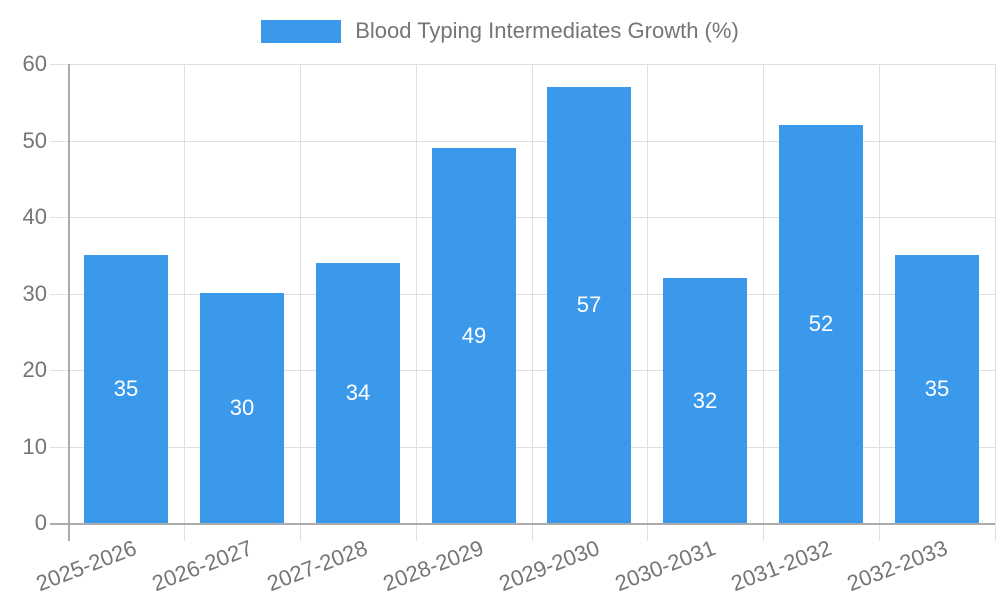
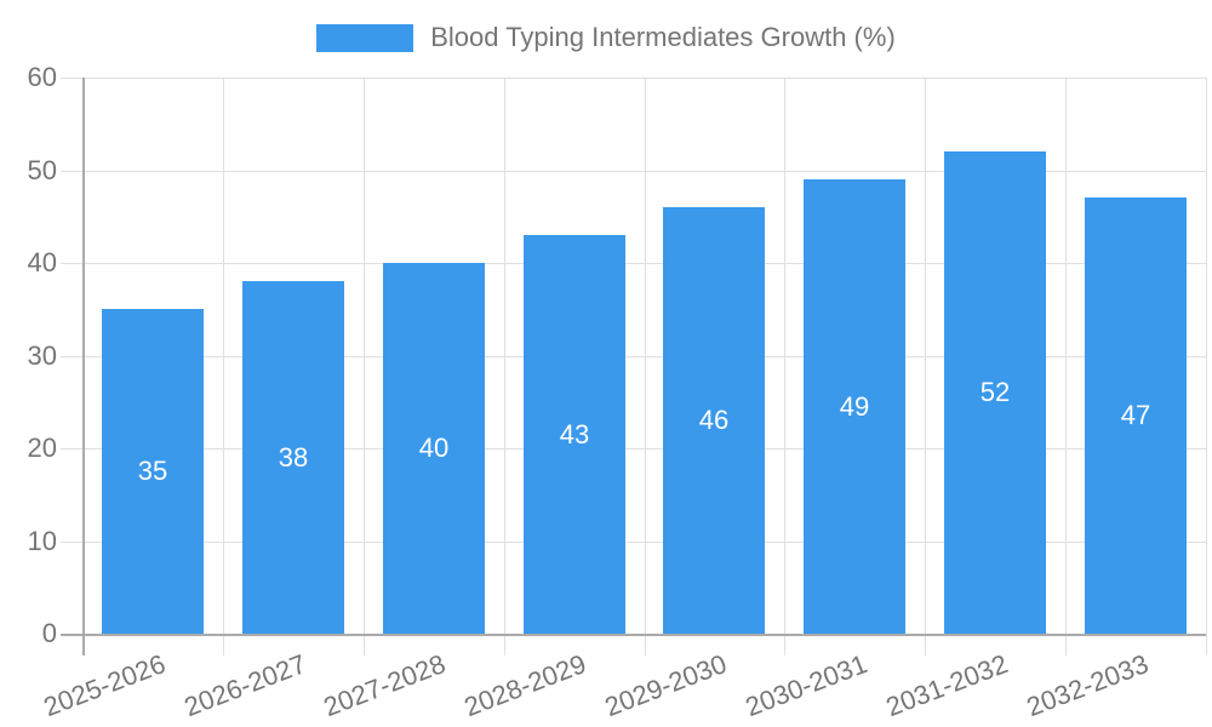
2026-2027: 30 -> 38
2027-2028: 34 -> 40
2028-2029: 49 -> 43
2029-2030: 57 -> 46
2030-2031: 32 -> 49
2032-2033: 35 -> 47
